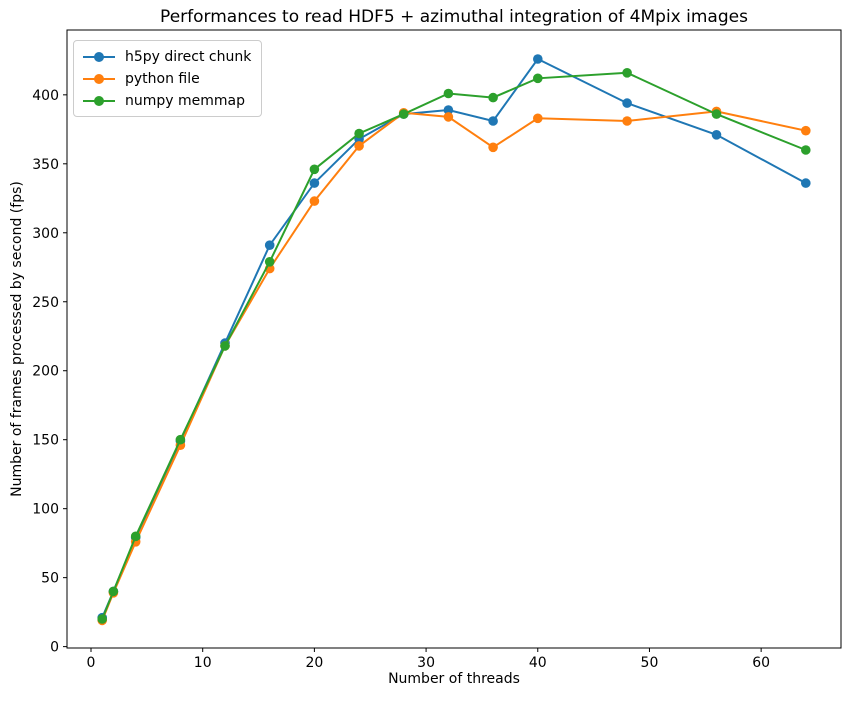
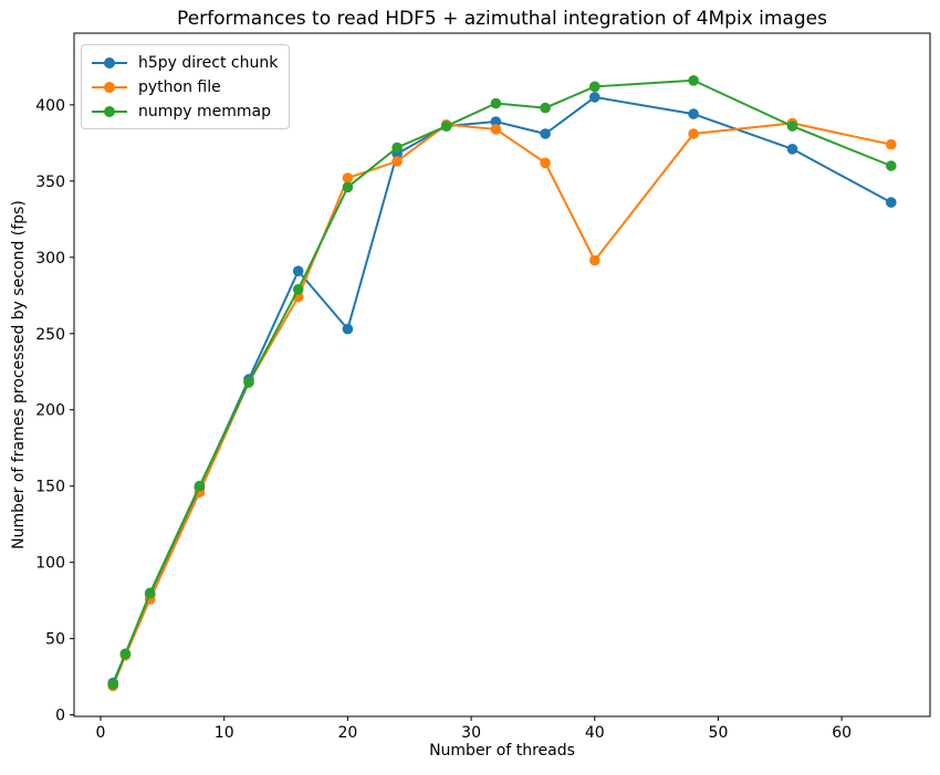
h5py direct chunk/20: 336 -> 253
python file/20: 323 -> 352
h5py direct chunk/40: 426 -> 405
python file/40: 383 -> 298
